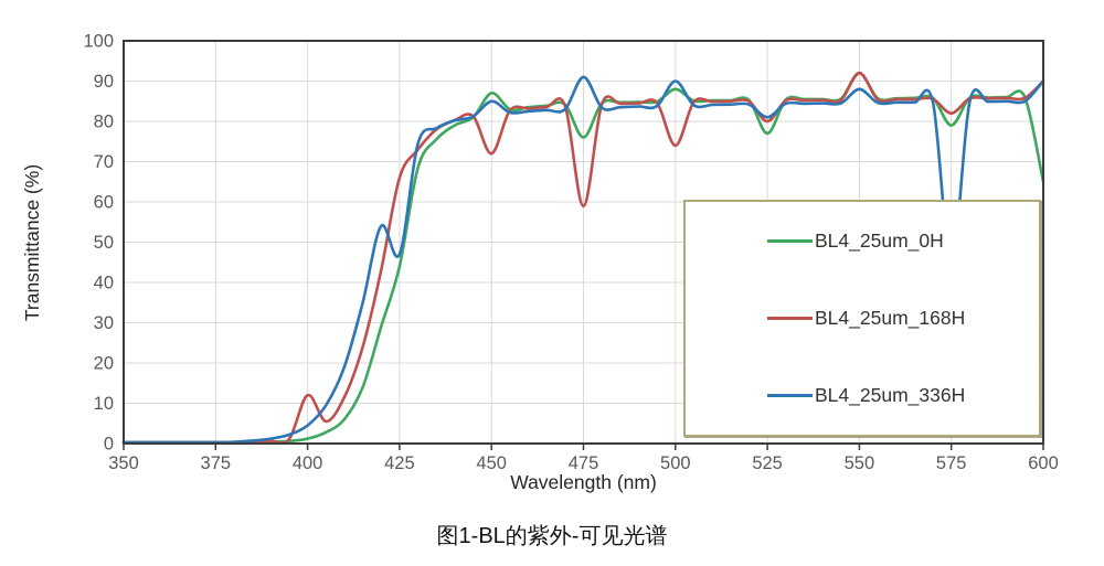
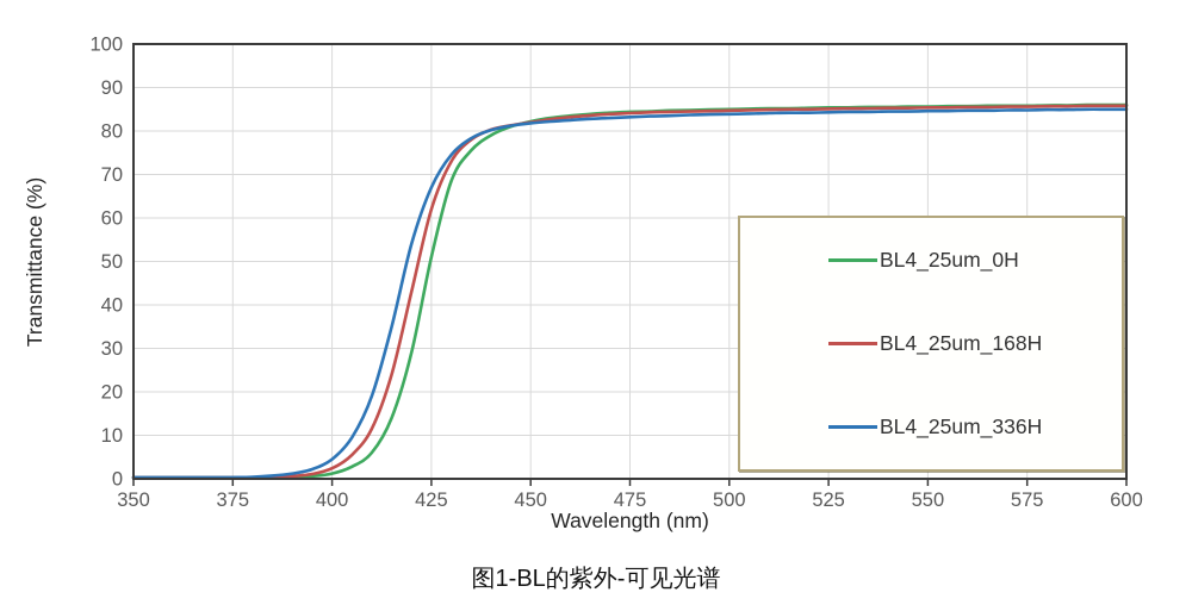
BL4_25um_168H/400: 12 -> 2
BL4_25um_0H/425: 44 -> 51
BL4_25um_168H/425: 66 -> 62
BL4_25um_336H/425: 47 -> 67
BL4_25um_0H/450: 87 -> 82
BL4_25um_168H/450: 72 -> 82
BL4_25um_336H/450: 85 -> 82
BL4_25um_0H/475: 76 -> 84
BL4_25um_168H/475: 59 -> 84
BL4_25um_336H/475: 91 -> 83
BL4_25um_0H/500: 88 -> 85
BL4_25um_168H/500: 74 -> 85
BL4_25um_336H/500: 90 -> 84
BL4_25um_0H/525: 77 -> 85
BL4_25um_168H/525: 80 -> 85
BL4_25um_336H/525: 81 -> 84
BL4_25um_0H/550: 92 -> 86
BL4_25um_168H/550: 92 -> 85
BL4_25um_336H/550: 88 -> 85
BL4_25um_0H/575: 79 -> 86
BL4_25um_168H/575: 82 -> 86
BL4_25um_336H/575: 45 -> 85
BL4_25um_0H/600: 65 -> 86
BL4_25um_168H/600: 90 -> 86
BL4_25um_336H/600: 90 -> 85
